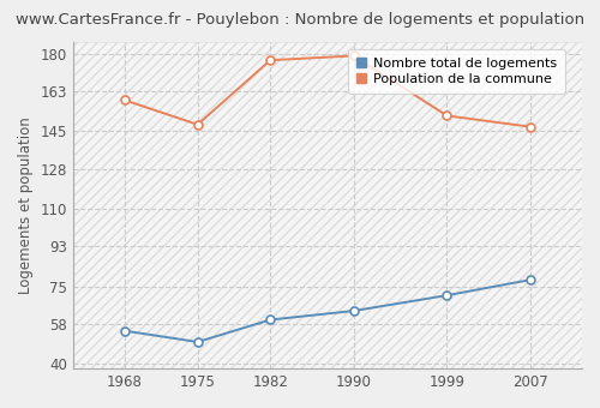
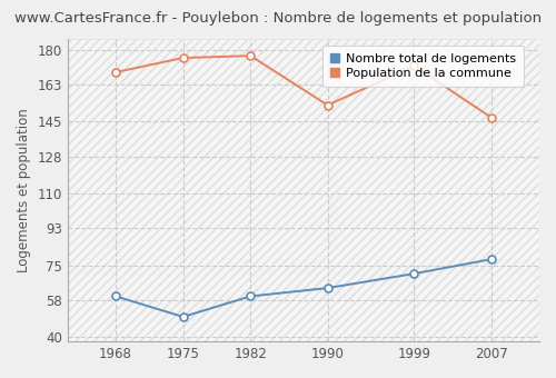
Nombre total de logements/1968: 55 -> 60
Population de la commune/1968: 159 -> 169
Population de la commune/1975: 148 -> 176
Population de la commune/1990: 179 -> 153
Population de la commune/1999: 152 -> 172
